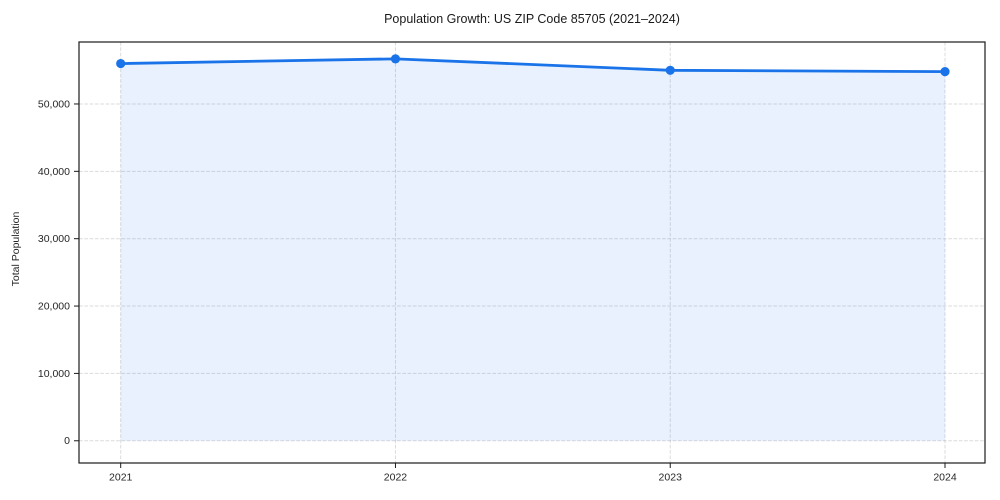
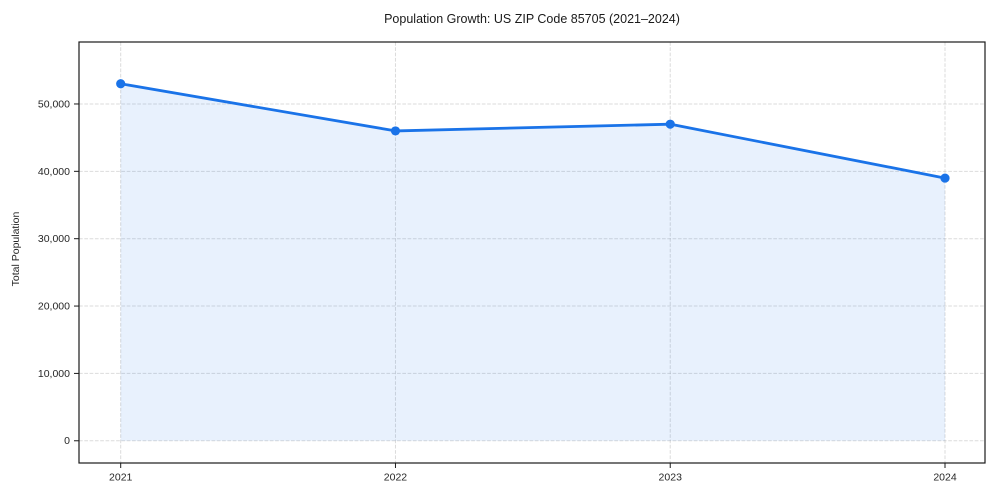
2021: 56000 -> 53000
2022: 57000 -> 46000
2023: 55000 -> 47000
2024: 55000 -> 39000
